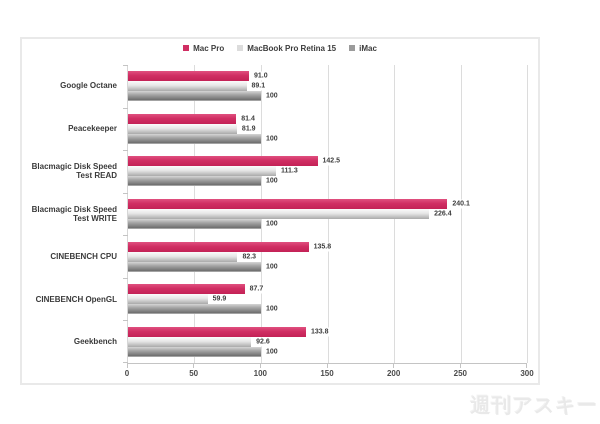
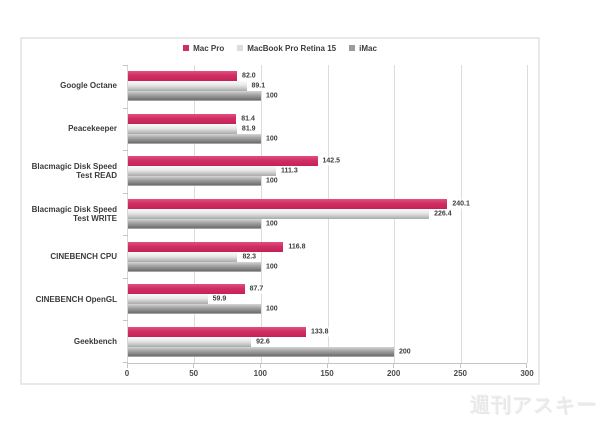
Mac Pro/Google Octane: 91.0 -> 82.0
Mac Pro/CINEBENCH CPU: 135.8 -> 116.8
iMac/Geekbench: 100 -> 200
